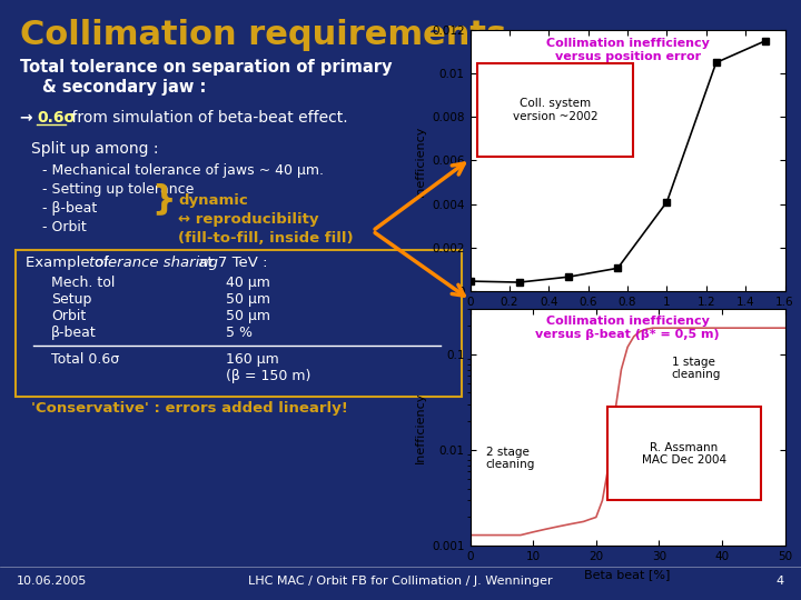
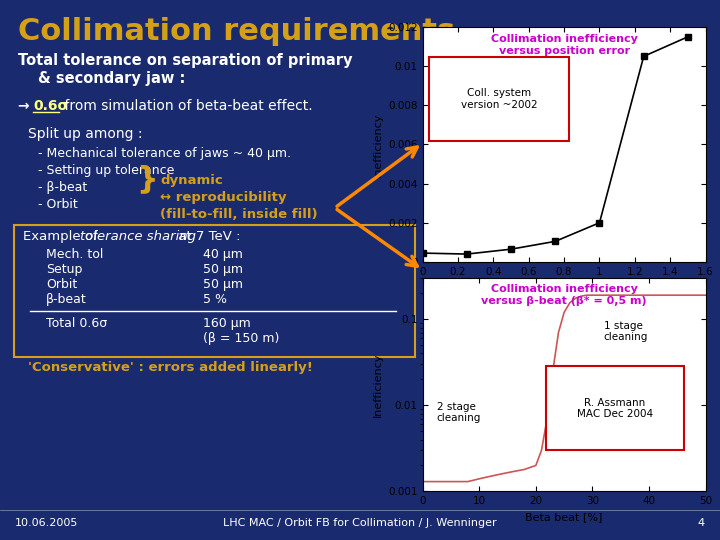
1: 0.0041 -> 0.0020
